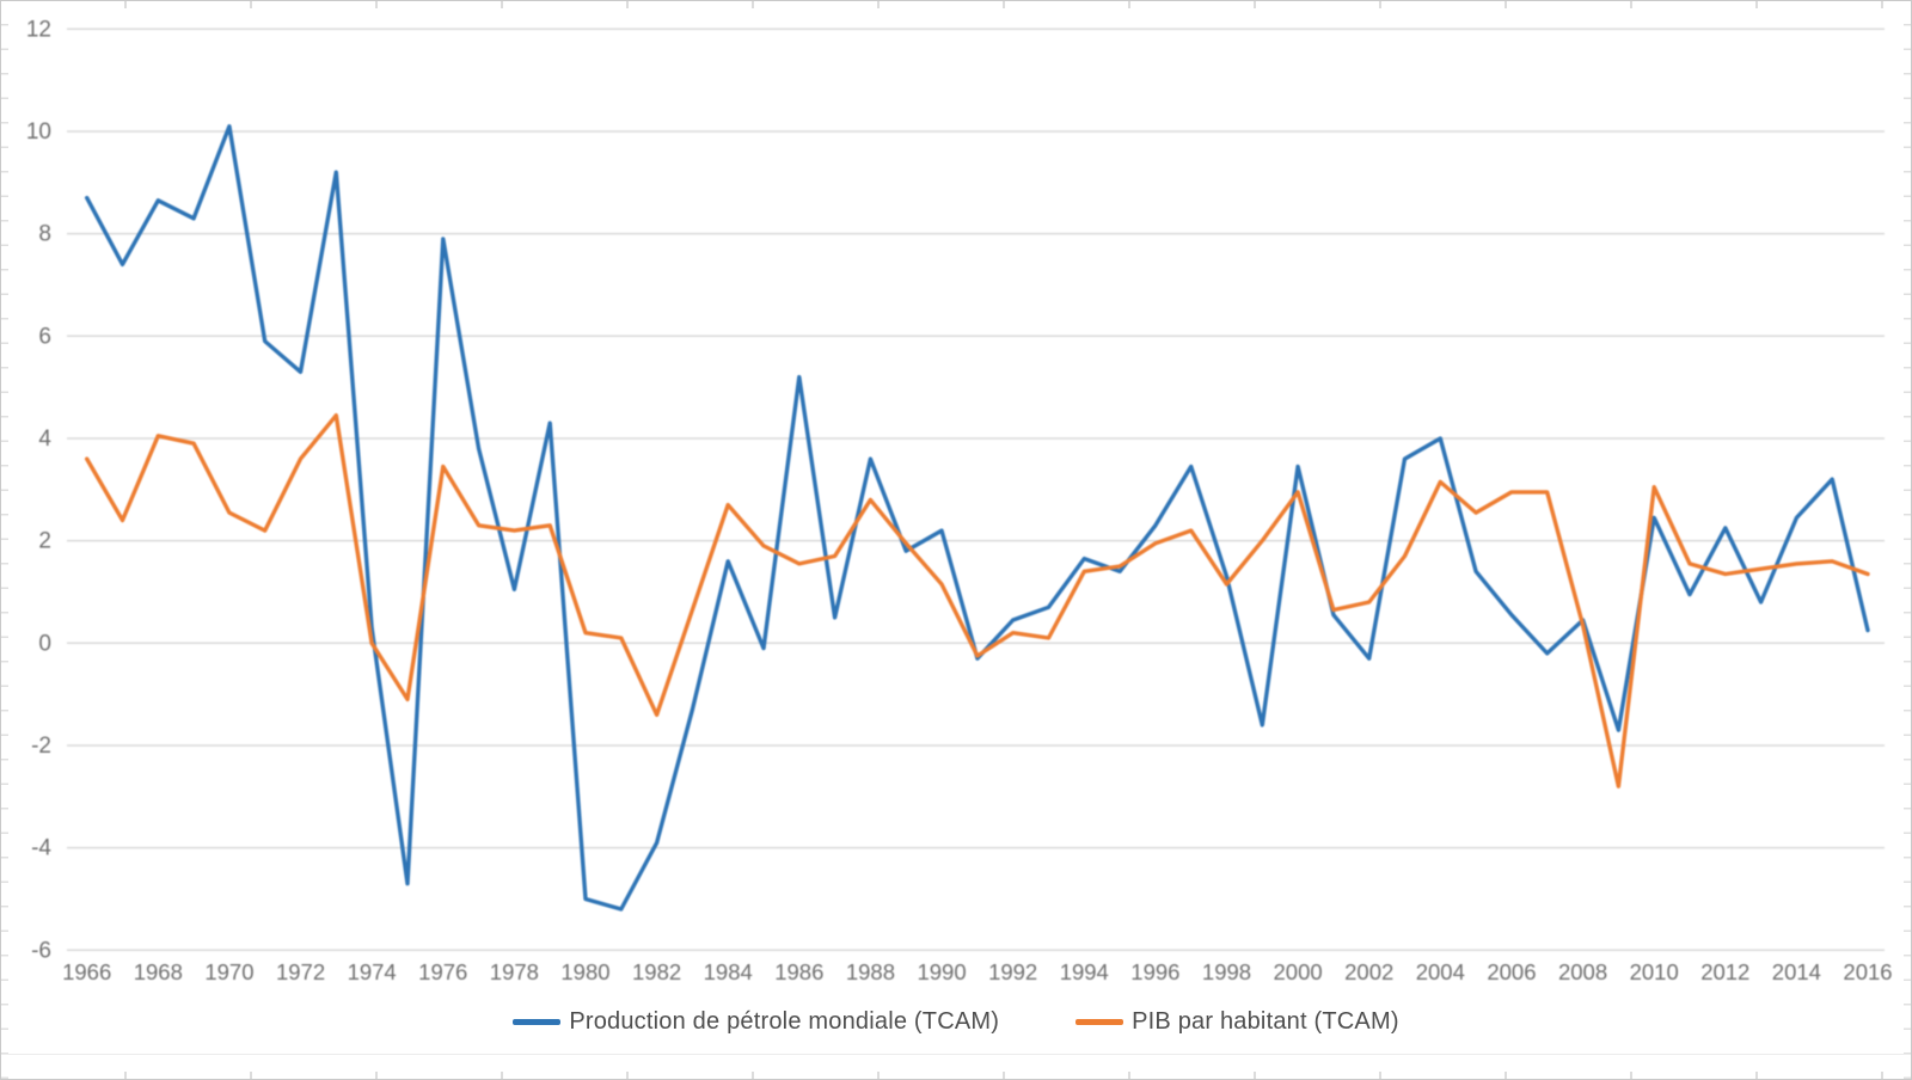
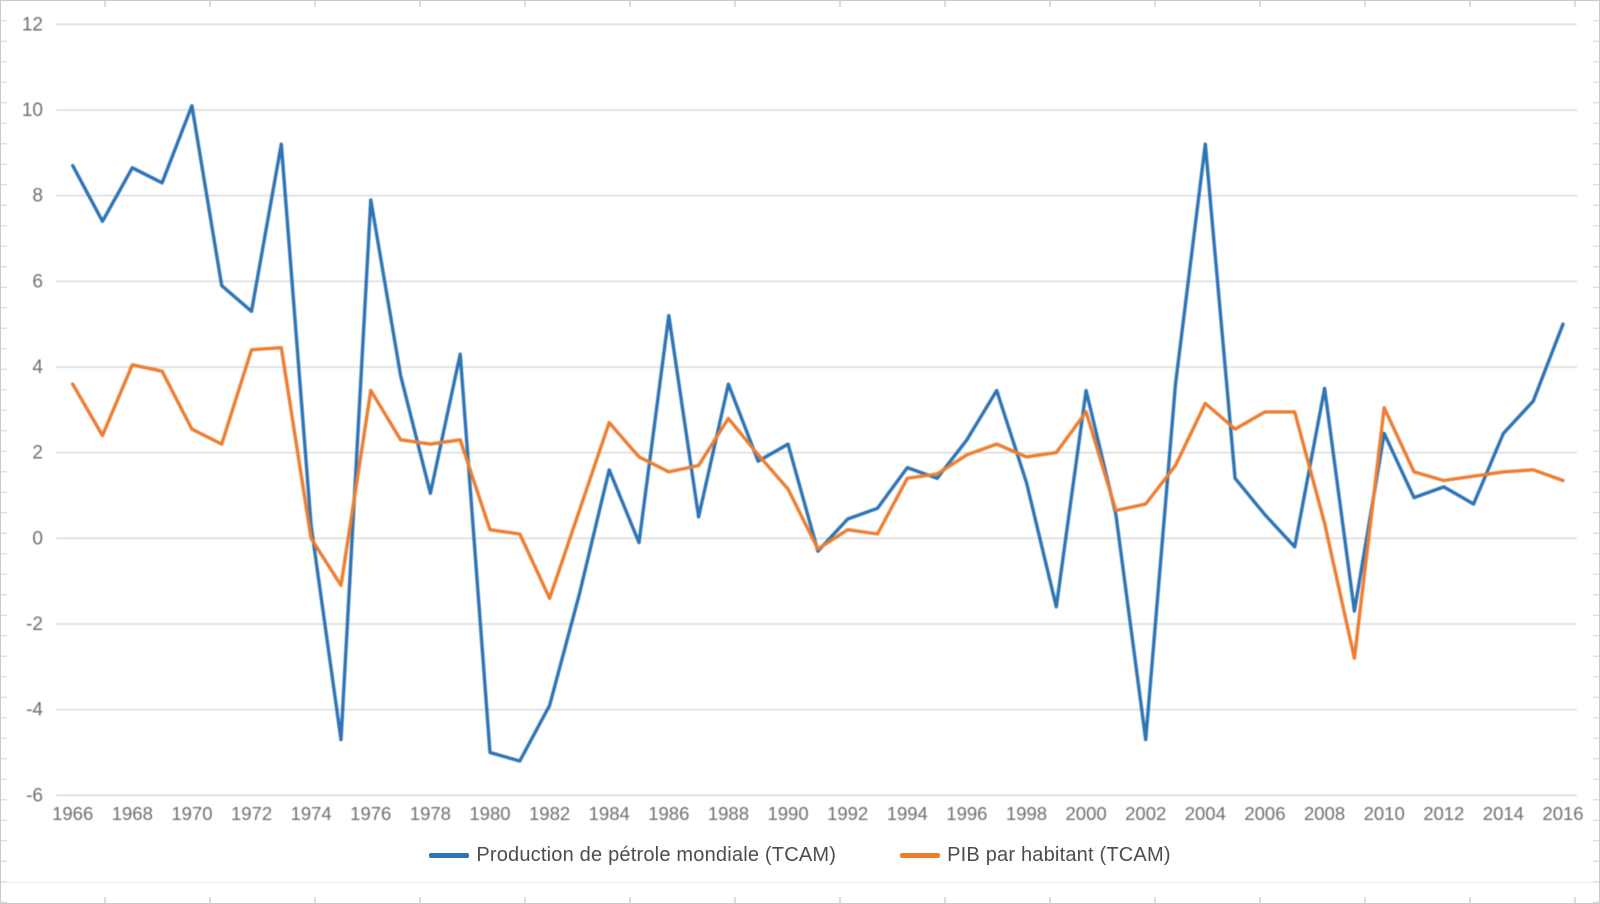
PIB par habitant (TCAM)/1972: 3.6 -> 4.4
PIB par habitant (TCAM)/1998: 1.1 -> 1.9
Production de pétrole mondiale (TCAM)/2002: -0.3 -> -4.7
Production de pétrole mondiale (TCAM)/2004: 4.0 -> 9.2
Production de pétrole mondiale (TCAM)/2008: 0.5 -> 3.5
Production de pétrole mondiale (TCAM)/2012: 2.2 -> 1.2
Production de pétrole mondiale (TCAM)/2016: 0.2 -> 5.0
